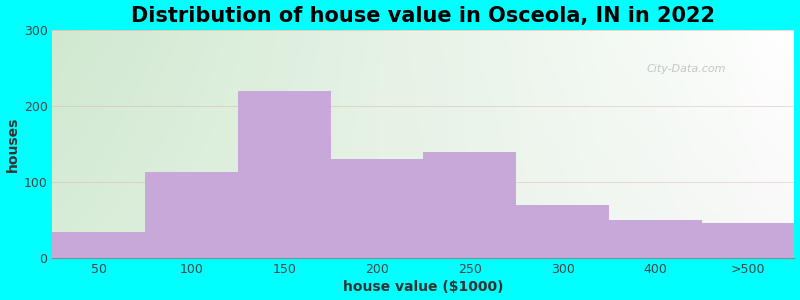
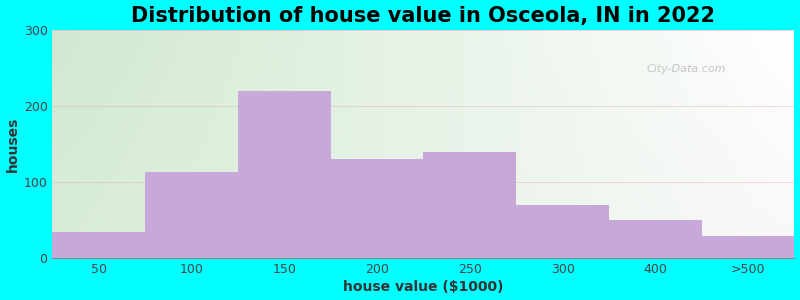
>500: 46 -> 30
